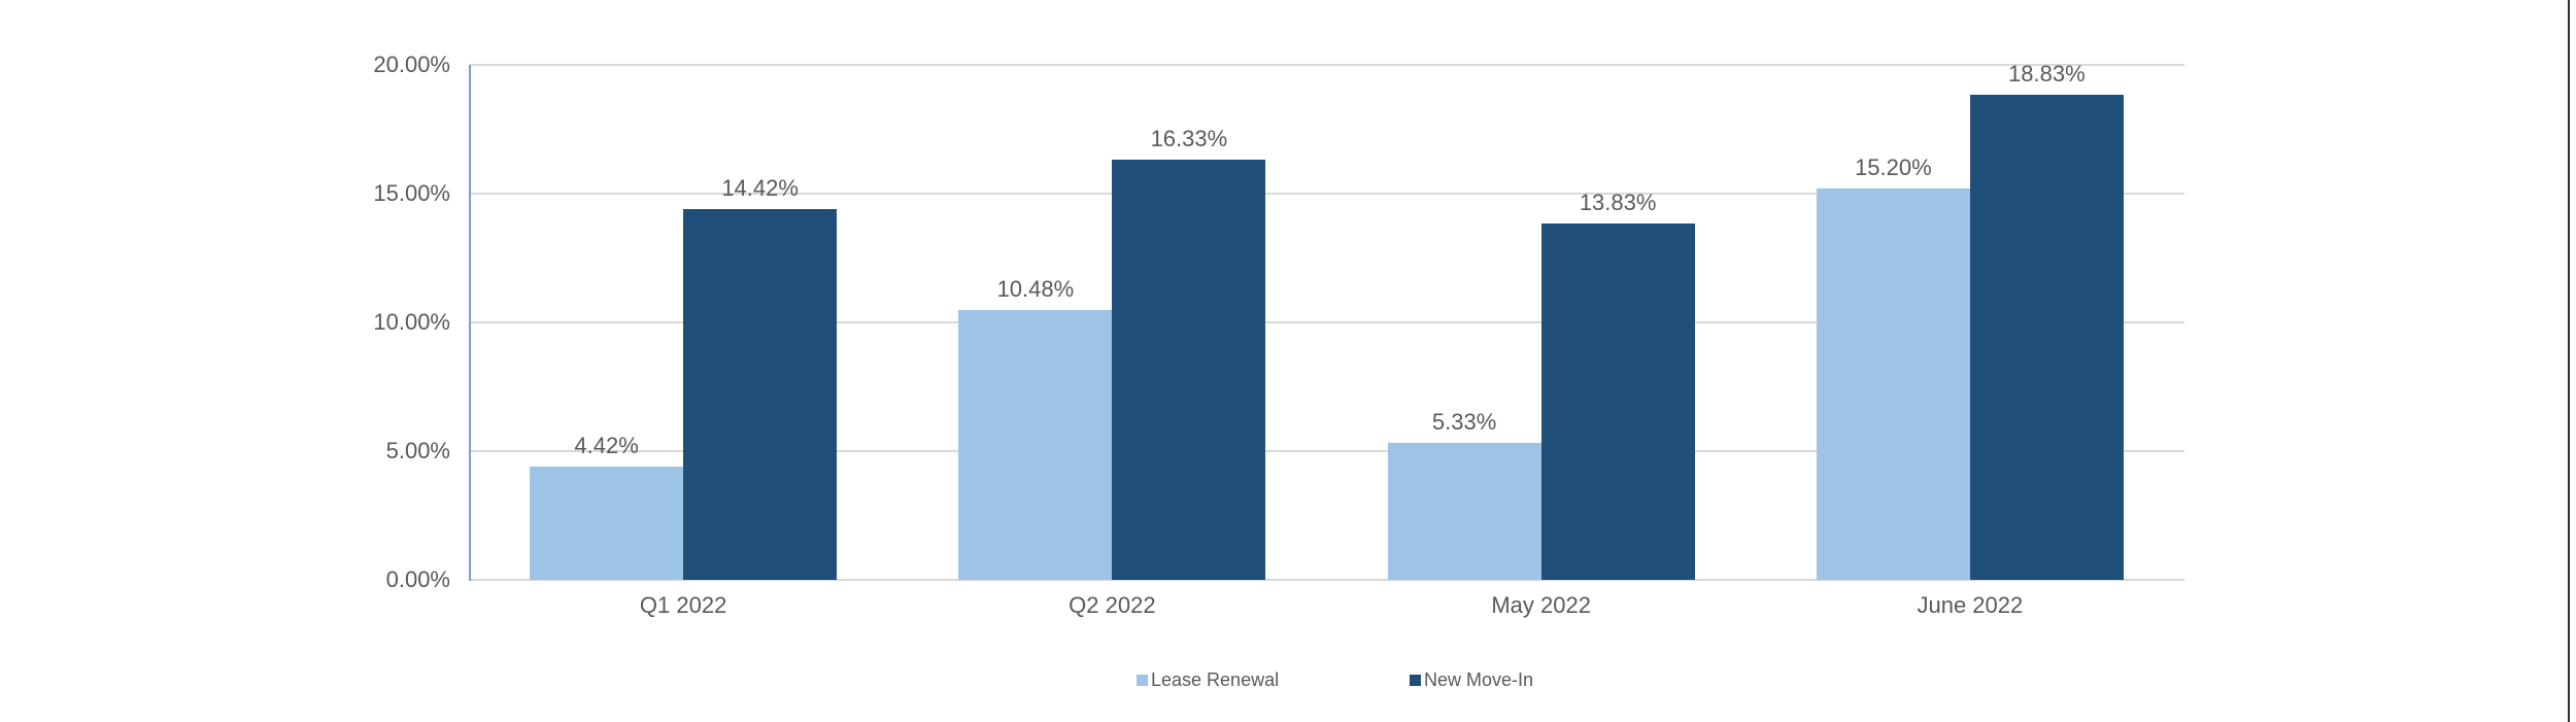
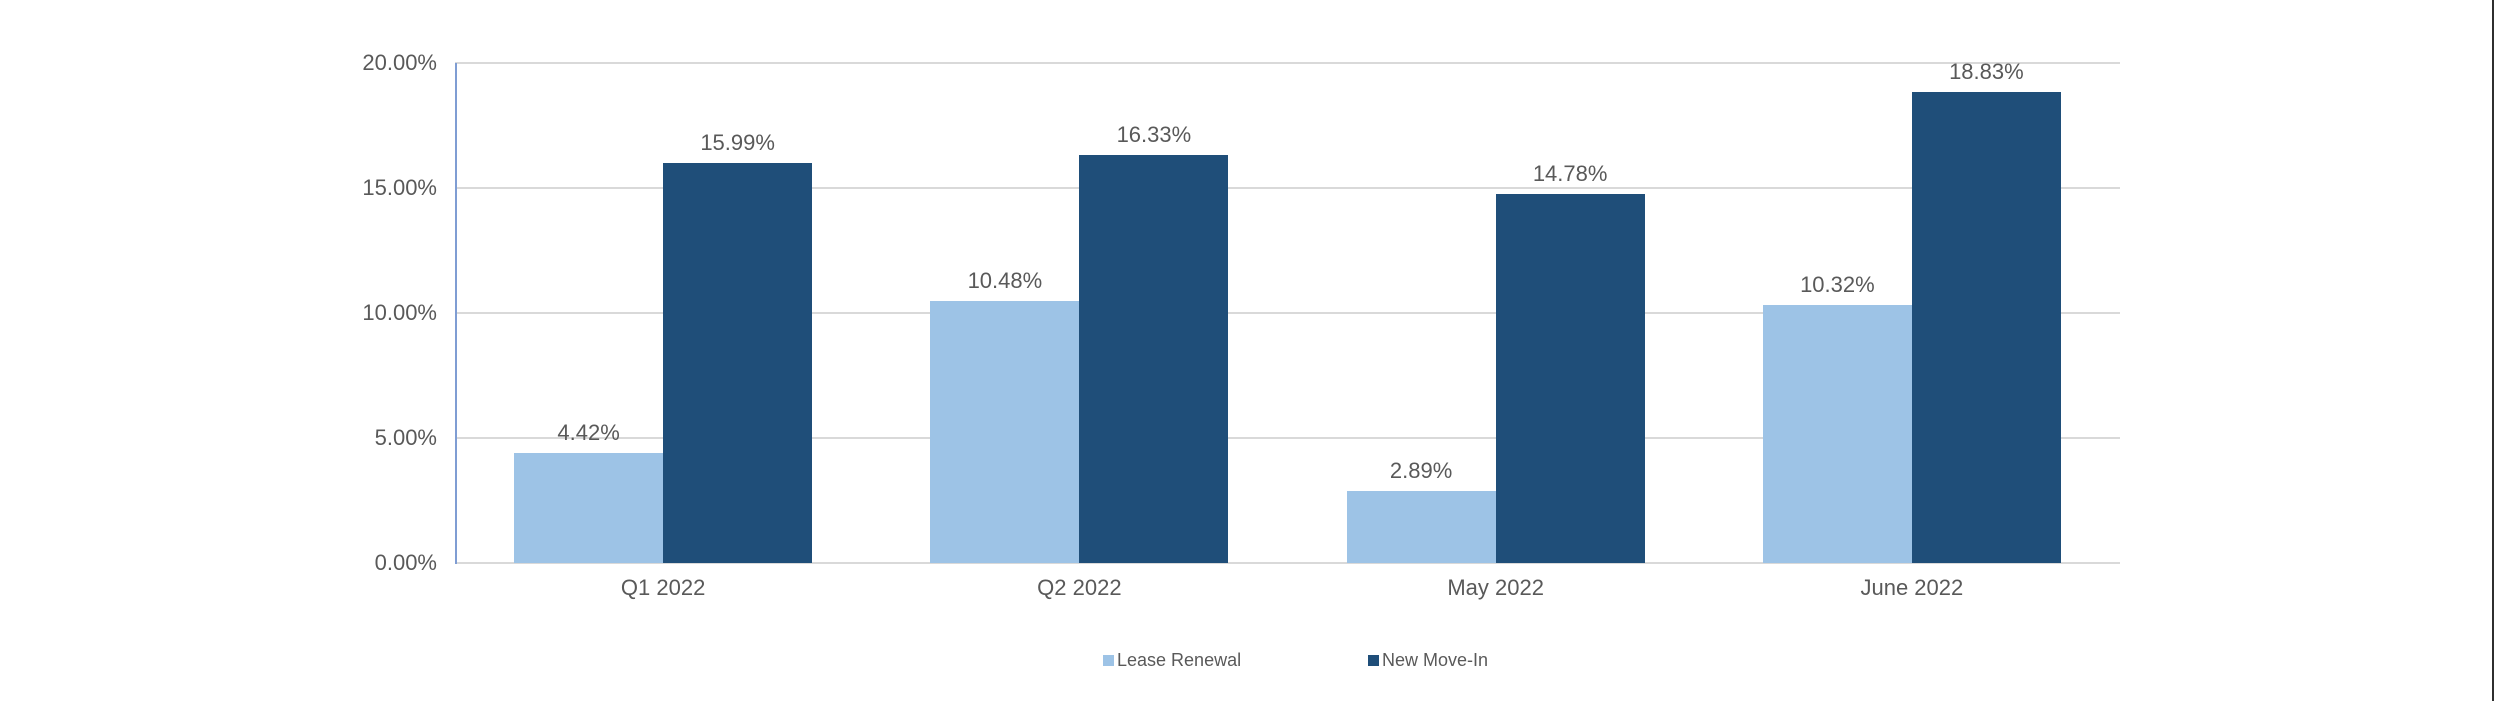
New Move-In/Q1 2022: 14.42% -> 15.99%
Lease Renewal/May 2022: 5.33% -> 2.89%
New Move-In/May 2022: 13.83% -> 14.78%
Lease Renewal/June 2022: 15.20% -> 10.32%
